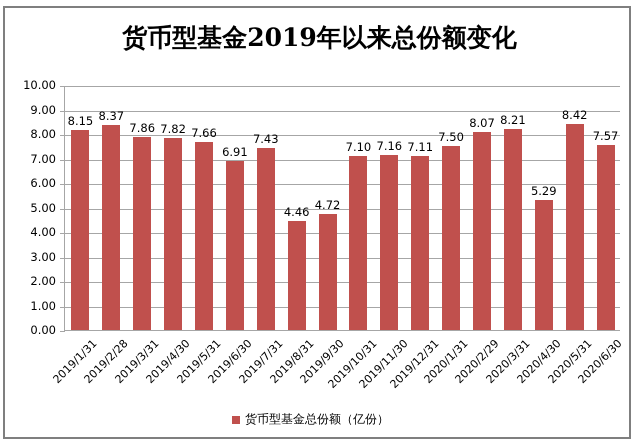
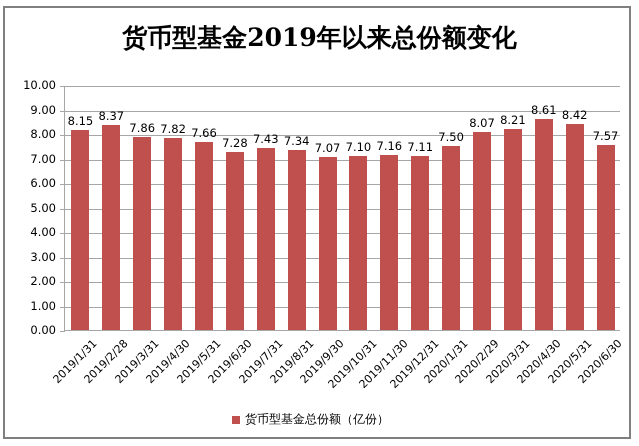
2019/6/30: 6.91 -> 7.28
2019/8/31: 4.46 -> 7.34
2019/9/30: 4.72 -> 7.07
2020/4/30: 5.29 -> 8.61
